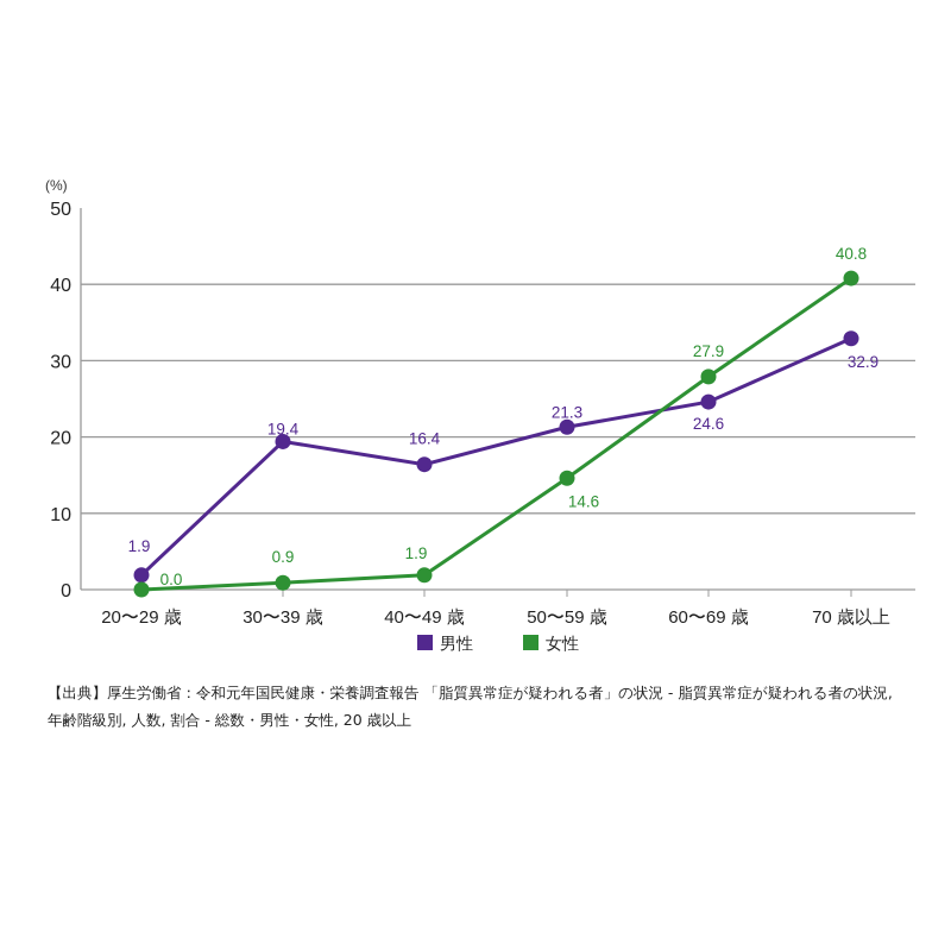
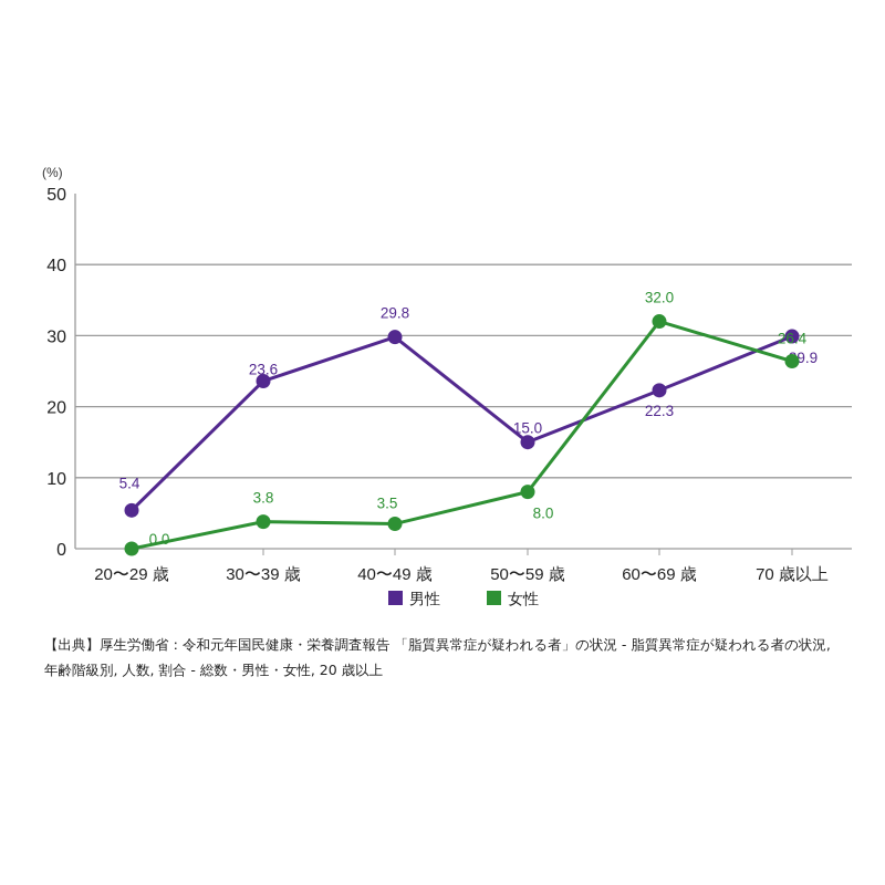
男性/20〜29 歳: 1.9 -> 5.4
男性/30〜39 歳: 19.4 -> 23.6
女性/30〜39 歳: 0.9 -> 3.8
男性/40〜49 歳: 16.4 -> 29.8
女性/40〜49 歳: 1.9 -> 3.5
男性/50〜59 歳: 21.3 -> 15.0
女性/50〜59 歳: 14.6 -> 8.0
男性/60〜69 歳: 24.6 -> 22.3
女性/60〜69 歳: 27.9 -> 32.0
男性/70 歳以上: 32.9 -> 29.9
女性/70 歳以上: 40.8 -> 26.4
